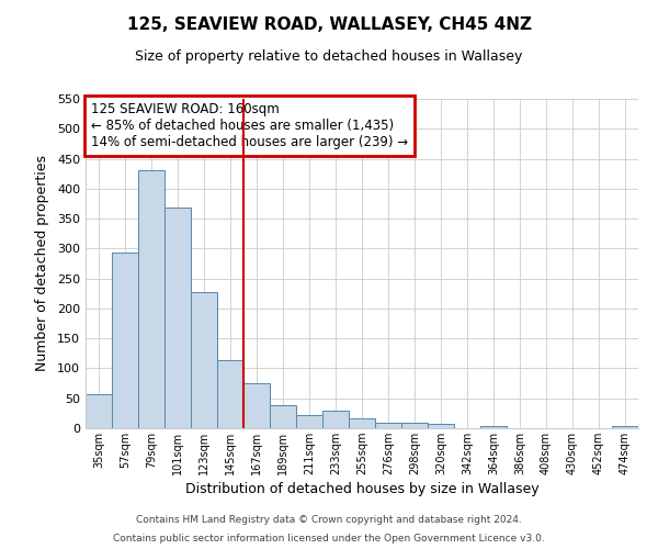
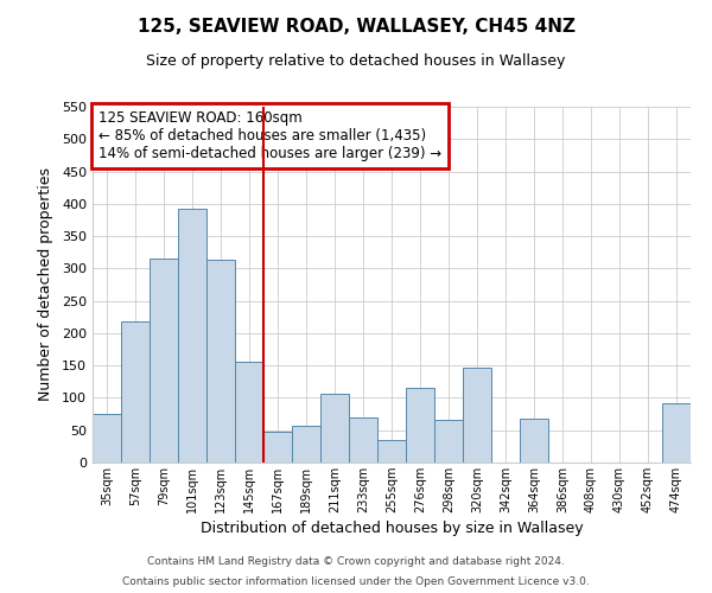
35sqm: 57 -> 76
57sqm: 293 -> 218
79sqm: 430 -> 316
101sqm: 368 -> 392
123sqm: 227 -> 314
145sqm: 113 -> 156
167sqm: 75 -> 48
189sqm: 38 -> 56
211sqm: 22 -> 106
233sqm: 29 -> 70
255sqm: 17 -> 34
276sqm: 10 -> 116
298sqm: 10 -> 66
320sqm: 8 -> 146
364sqm: 3 -> 68
474sqm: 3 -> 92
